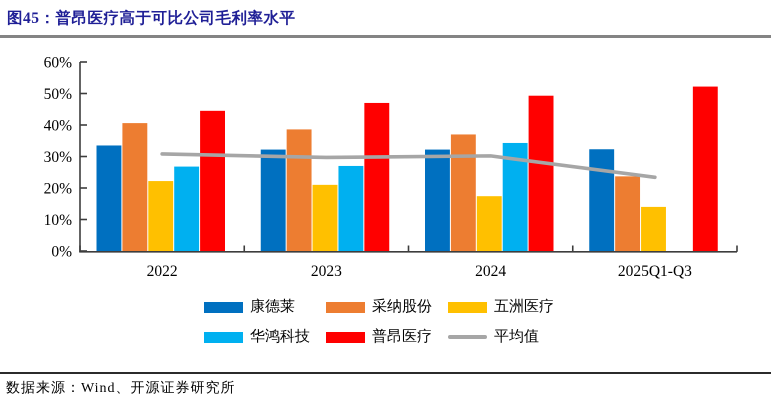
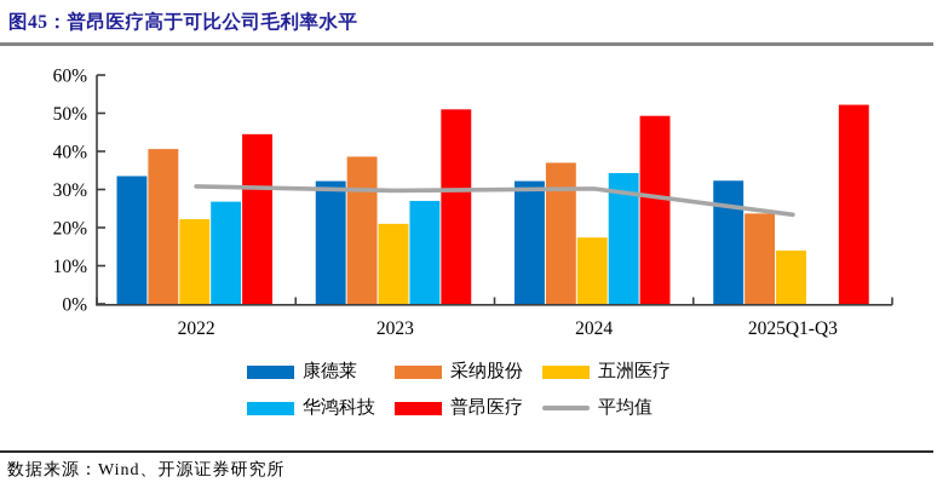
普昂医疗/2023: 47% -> 51%
